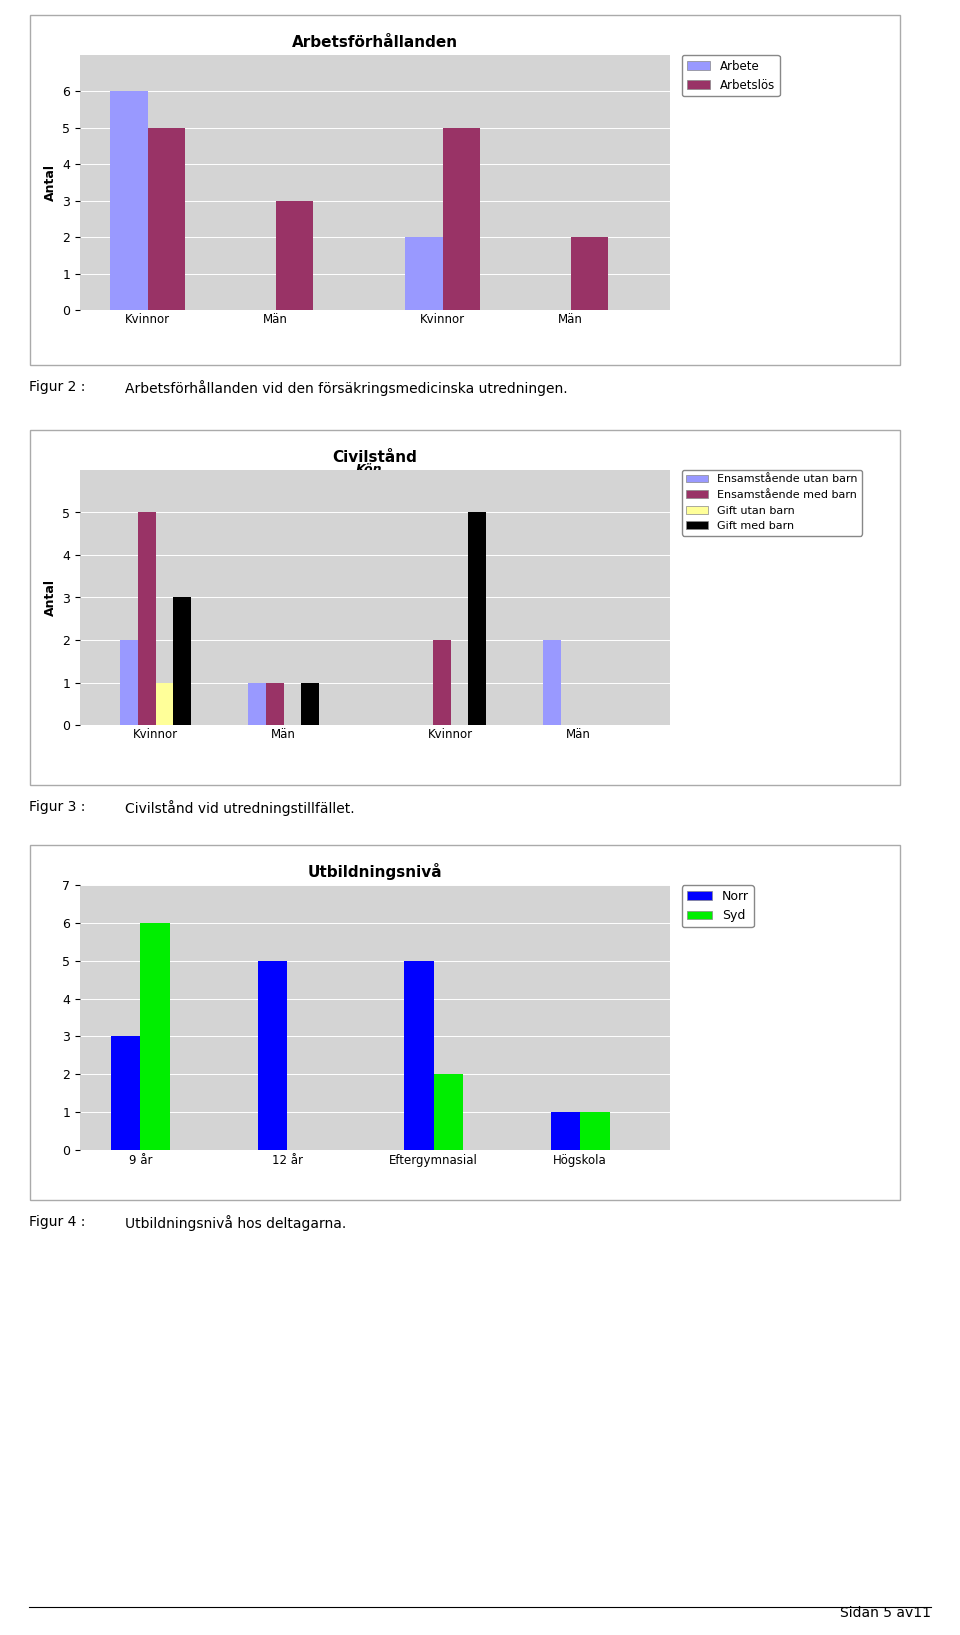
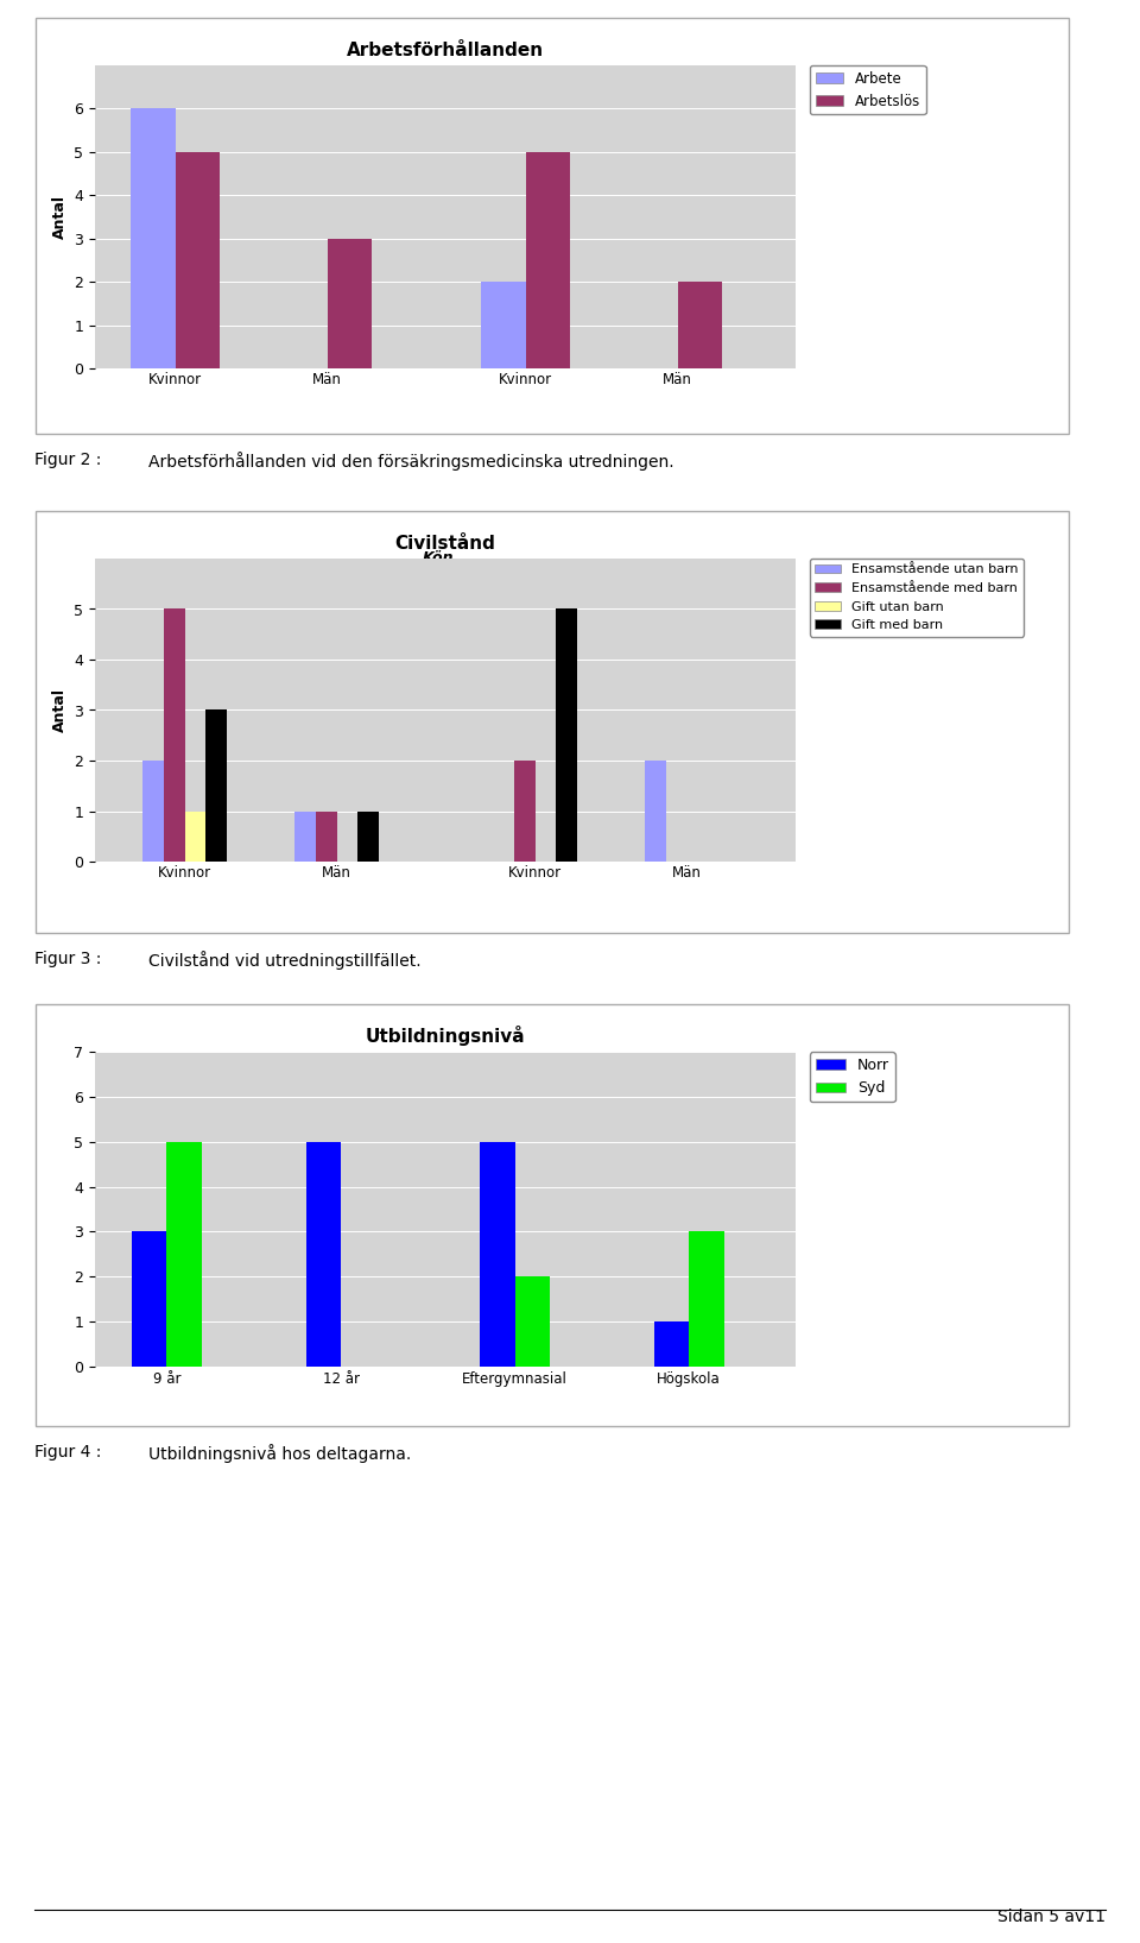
Utbildningsnivå/Syd/9 år: 6 -> 5
Utbildningsnivå/Syd/Högskola: 1 -> 3
